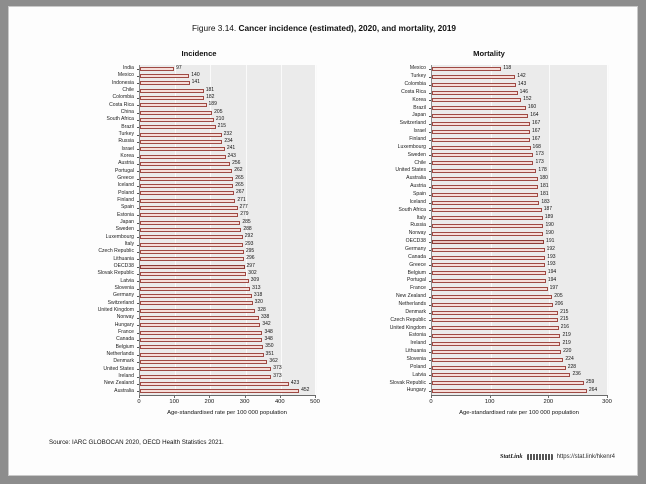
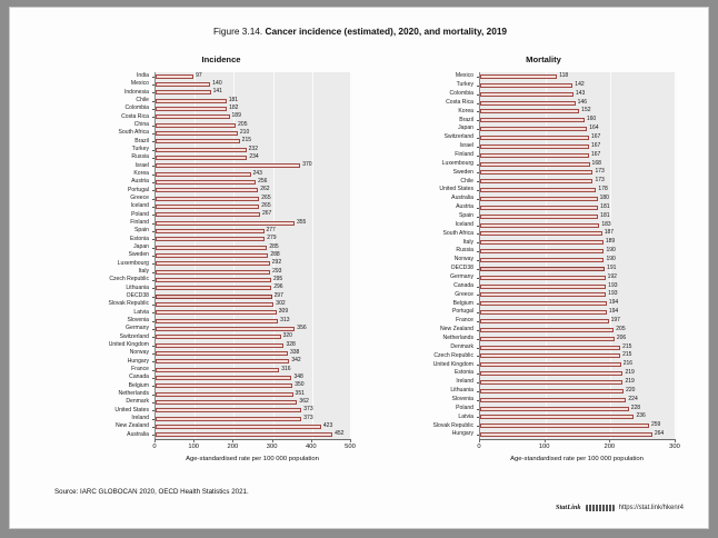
Incidence/Israel: 241 -> 370
Incidence/Finland: 271 -> 355
Incidence/Germany: 318 -> 356
Incidence/France: 348 -> 316
